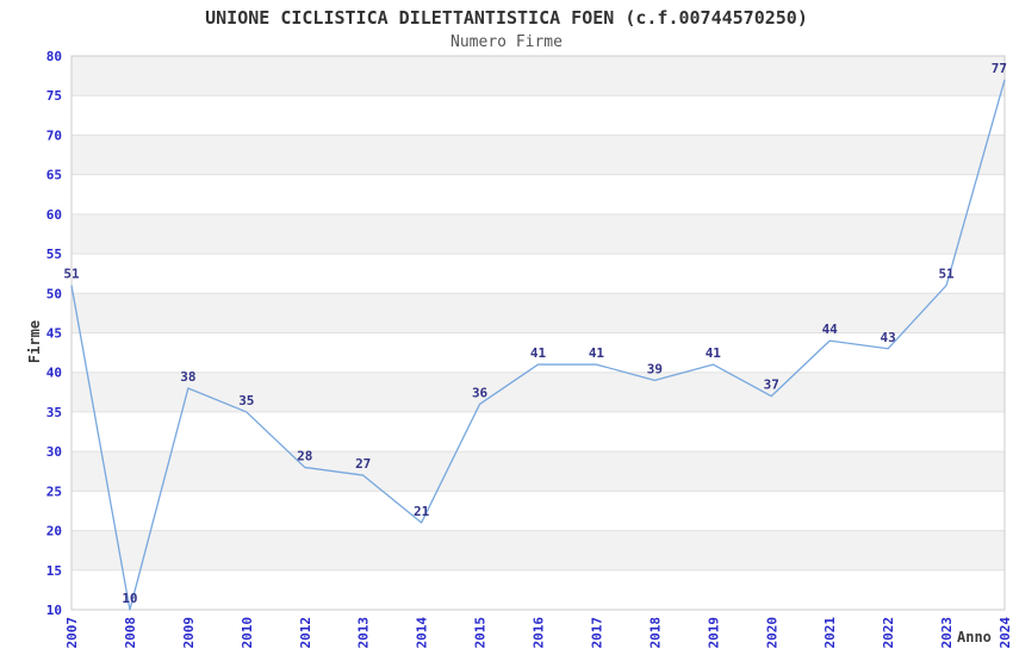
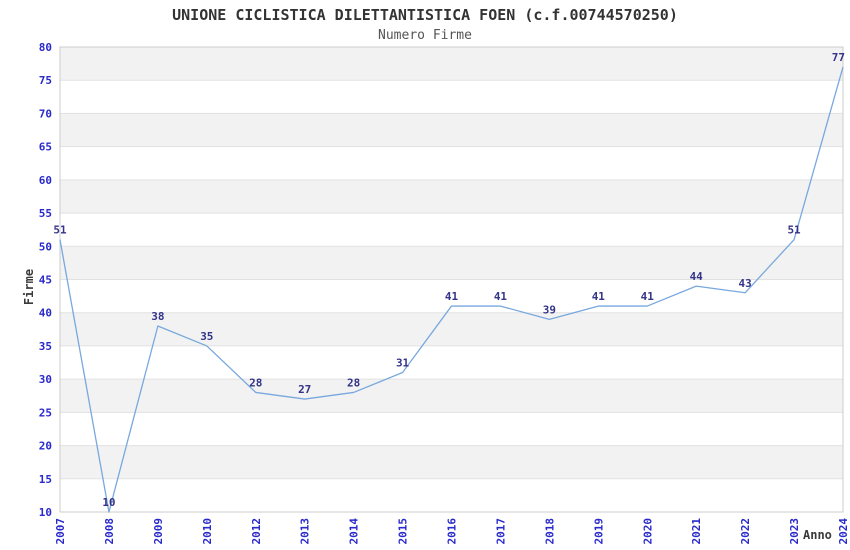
2014: 21 -> 28
2015: 36 -> 31
2020: 37 -> 41
